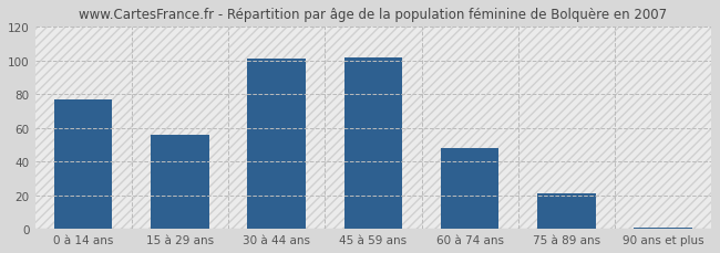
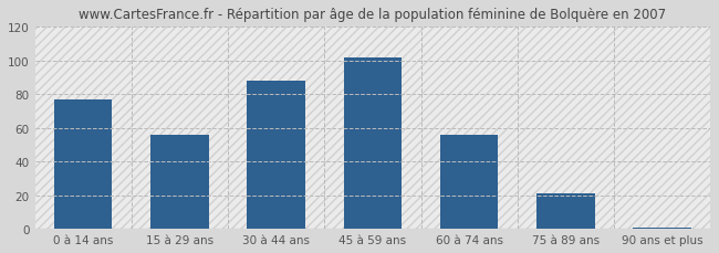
30 à 44 ans: 101 -> 88
60 à 74 ans: 48 -> 56
